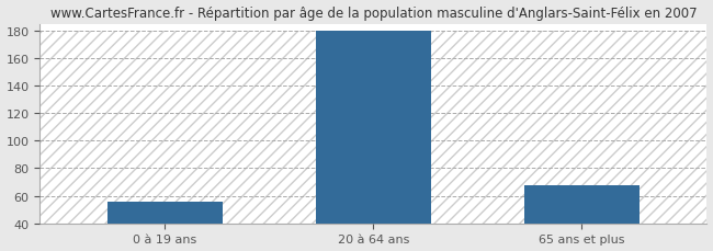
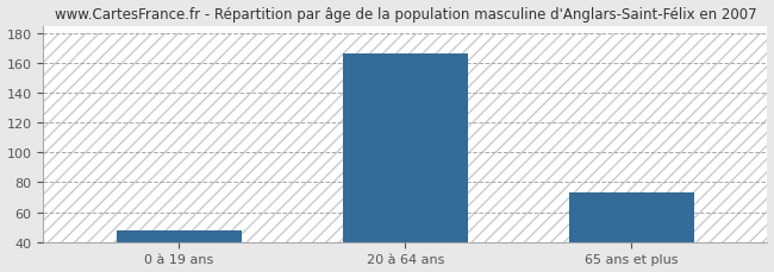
0 à 19 ans: 56 -> 48
20 à 64 ans: 180 -> 166
65 ans et plus: 68 -> 73
